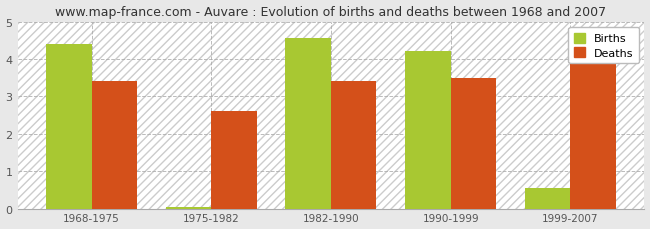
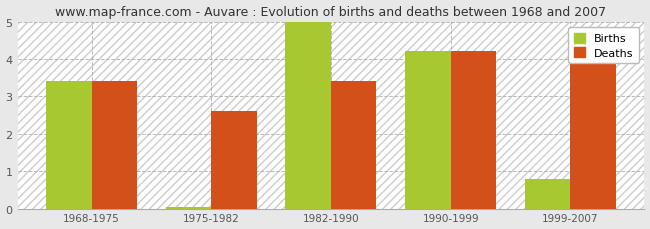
Births/1968-1975: 4.40 -> 3.40
Births/1982-1990: 4.55 -> 5.00
Deaths/1990-1999: 3.5 -> 4.2
Births/1999-2007: 0.55 -> 0.80
